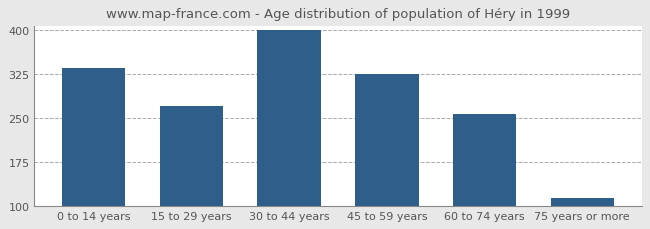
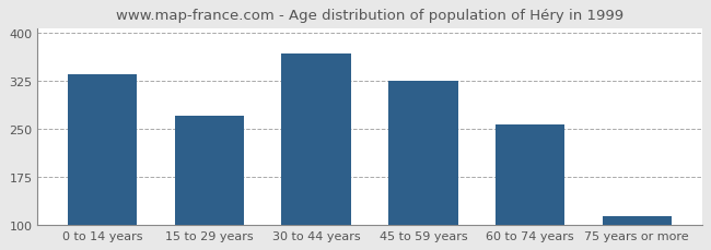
30 to 44 years: 400 -> 368
